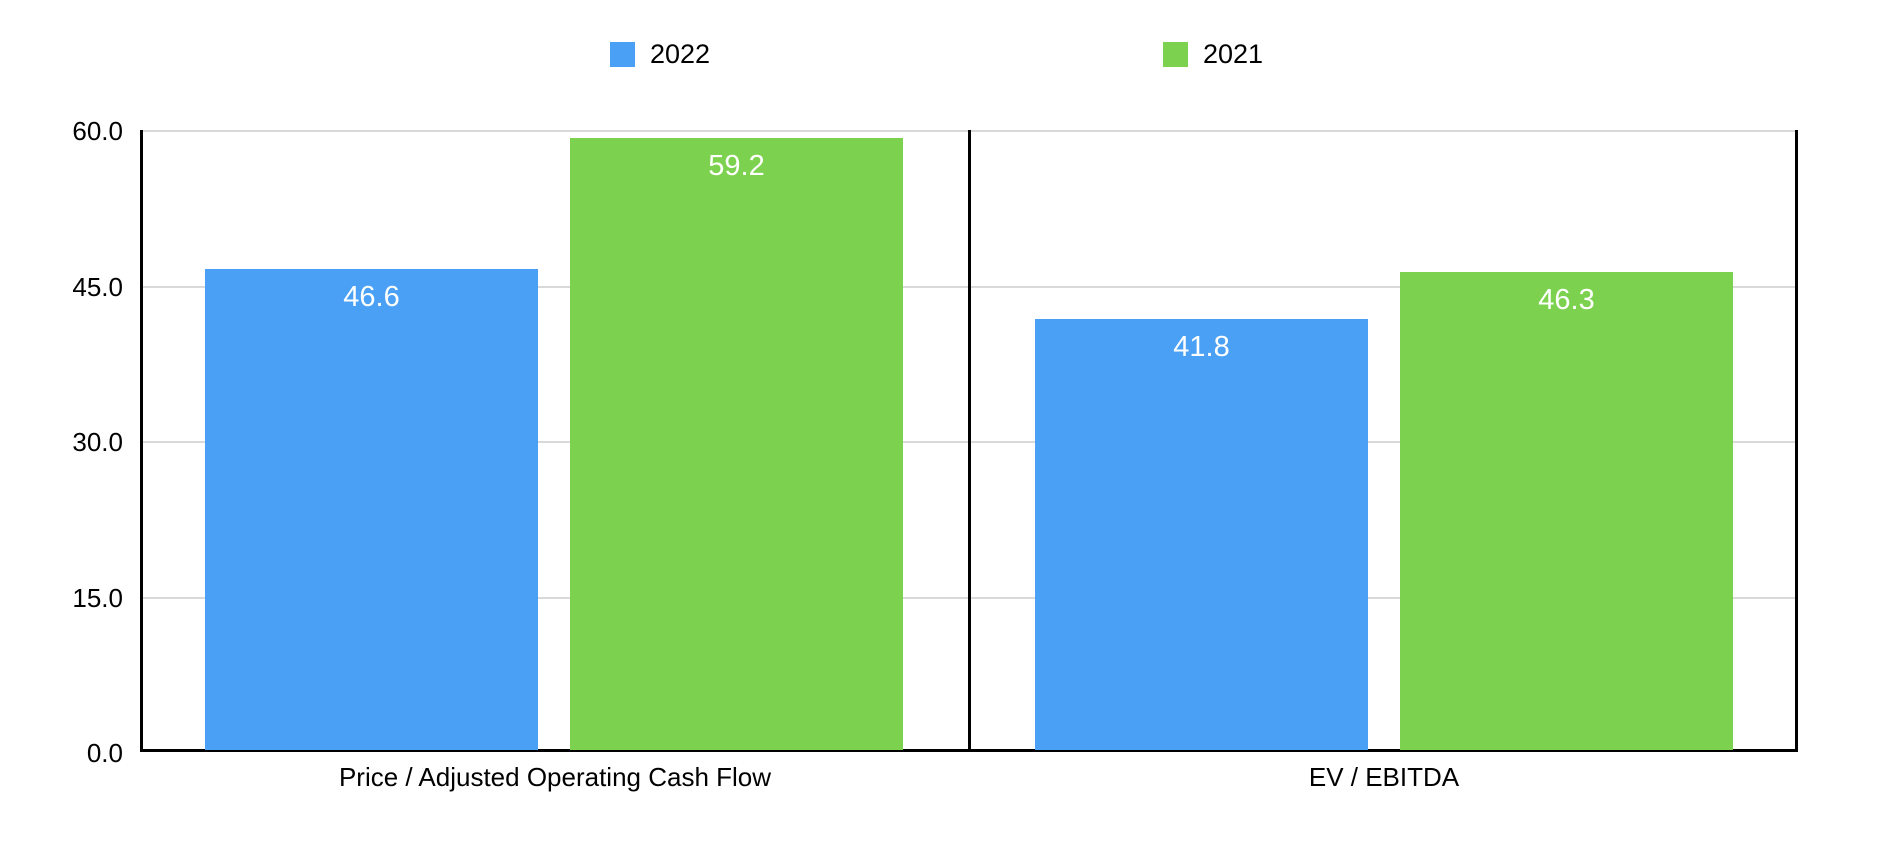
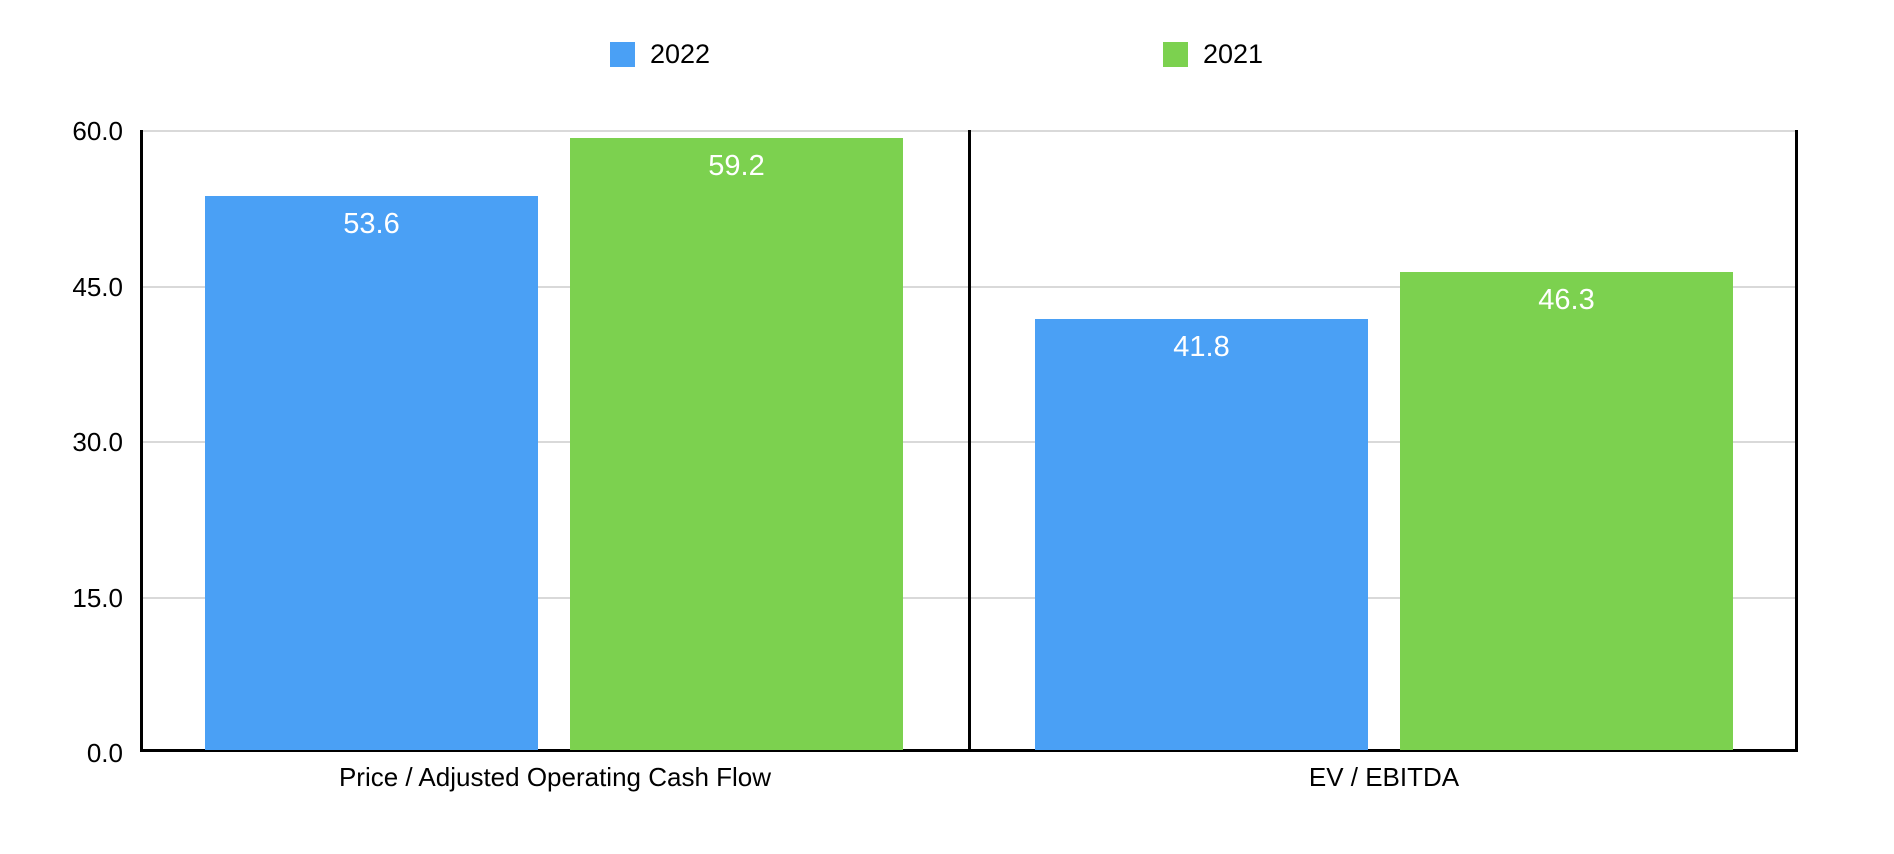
2022/Price / Adjusted Operating Cash Flow: 46.6 -> 53.6
